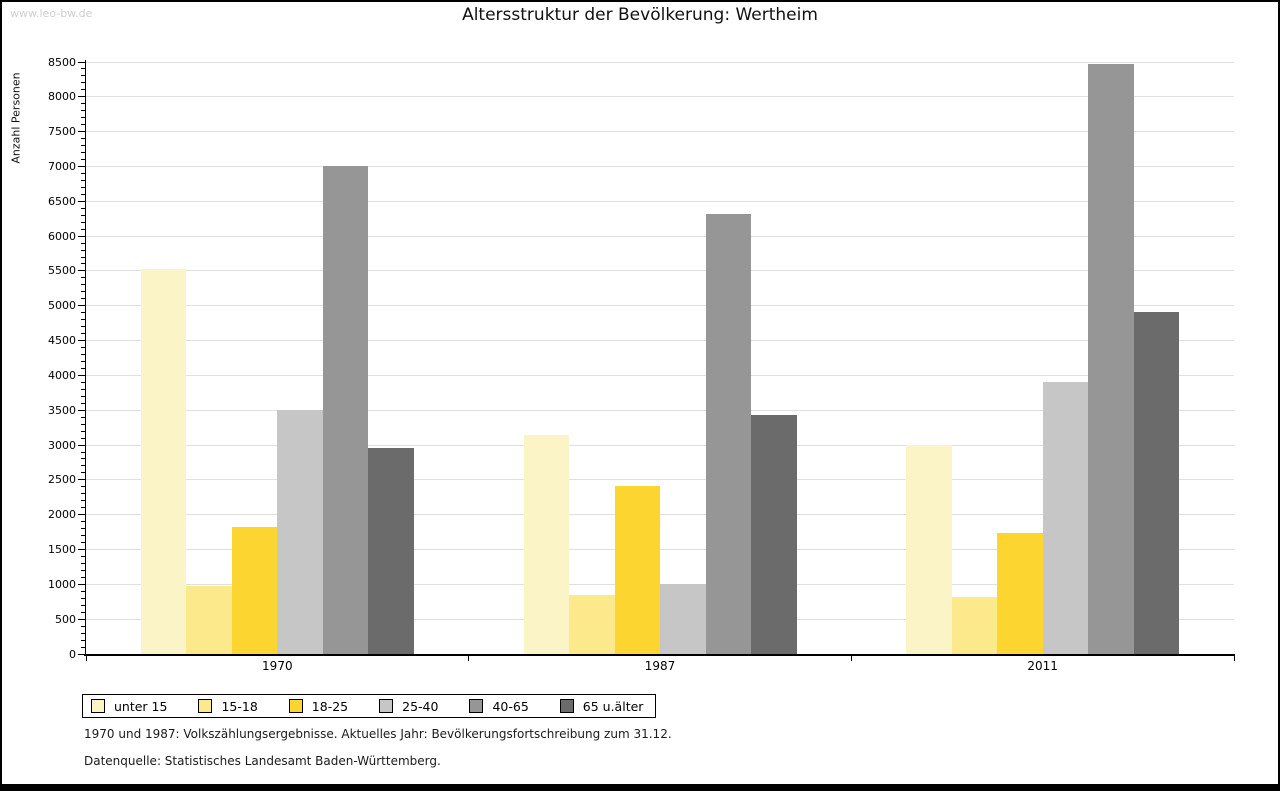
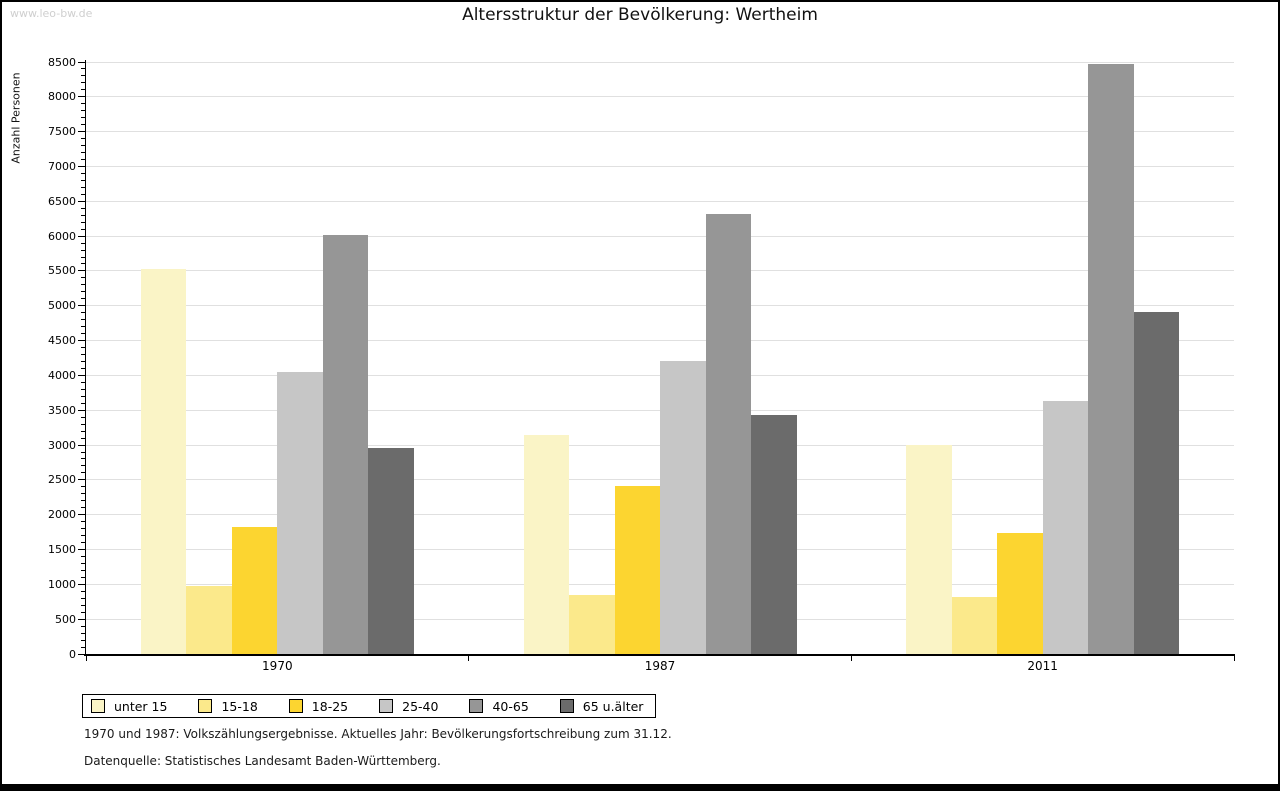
25-40/1970: 3500 -> 4000
40-65/1970: 7000 -> 6000
25-40/1987: 1000 -> 4200
25-40/2011: 3900 -> 3600
